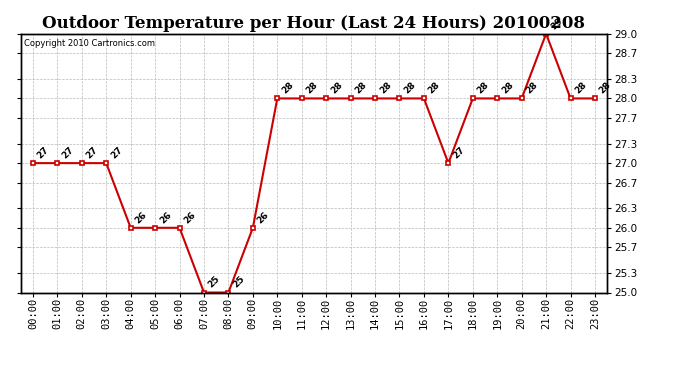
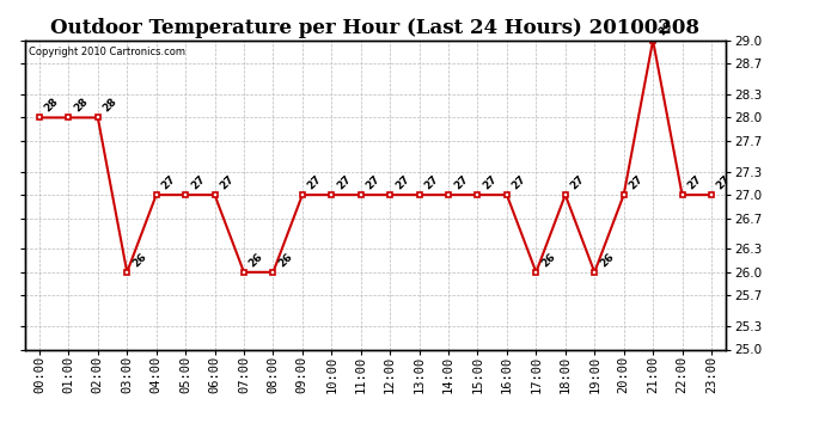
00:00: 27 -> 28
01:00: 27 -> 28
02:00: 27 -> 28
03:00: 27 -> 26
04:00: 26 -> 27
05:00: 26 -> 27
06:00: 26 -> 27
07:00: 25 -> 26
08:00: 25 -> 26
09:00: 26 -> 27
10:00: 28 -> 27
11:00: 28 -> 27
12:00: 28 -> 27
13:00: 28 -> 27
14:00: 28 -> 27
15:00: 28 -> 27
16:00: 28 -> 27
17:00: 27 -> 26
18:00: 28 -> 27
19:00: 28 -> 26
20:00: 28 -> 27
22:00: 28 -> 27
23:00: 28 -> 27
